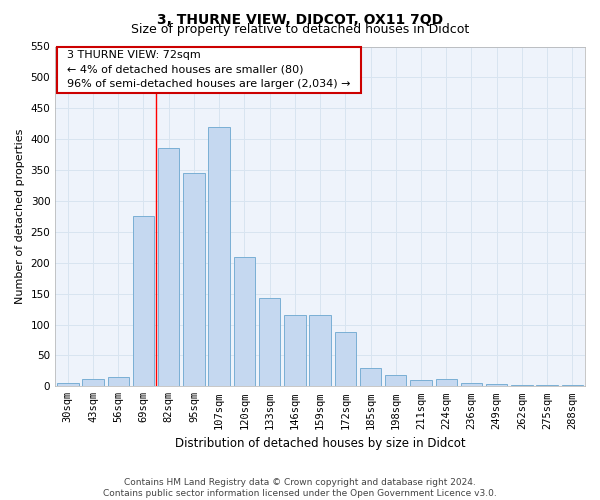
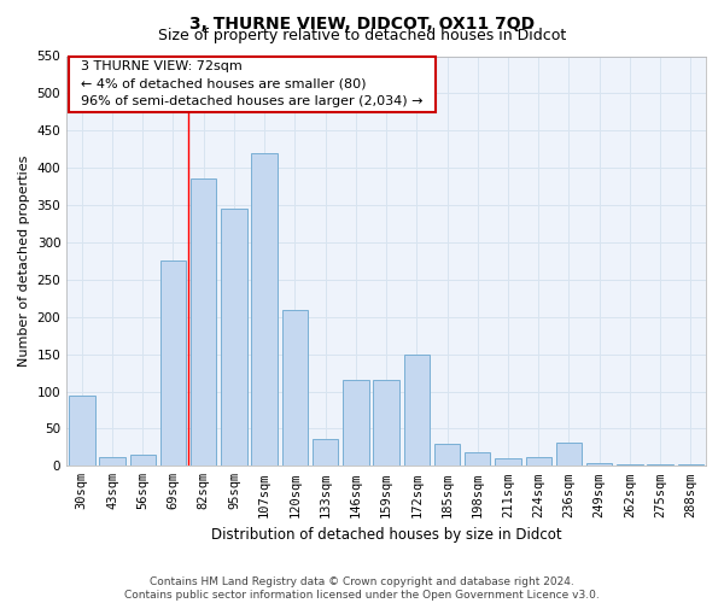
30sqm: 5 -> 94
133sqm: 143 -> 36
172sqm: 88 -> 150
236sqm: 5 -> 32
